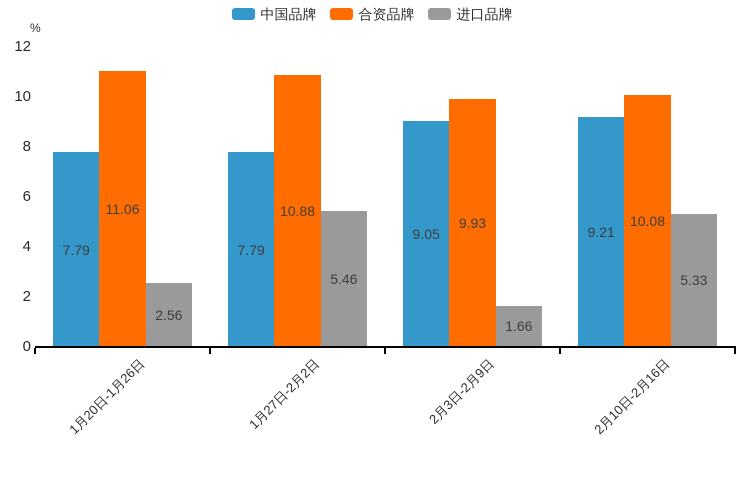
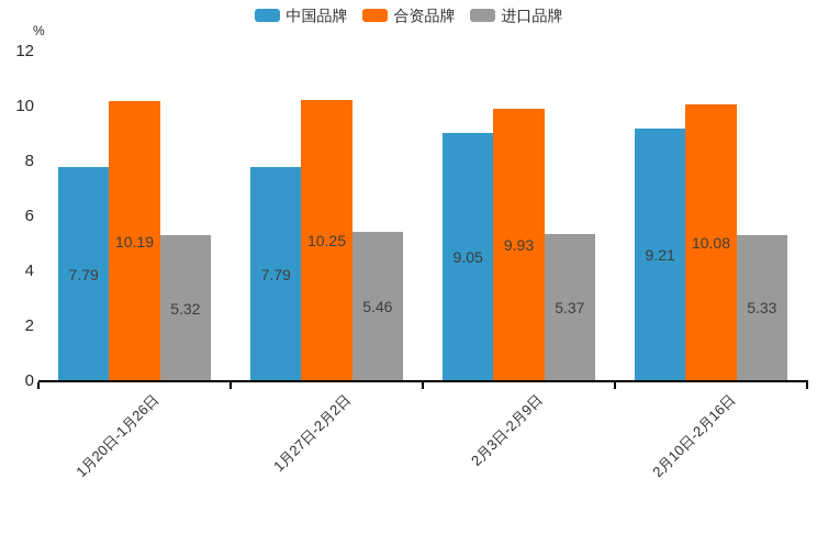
合资品牌/1月20日-1月26日: 11.06 -> 10.19
进口品牌/1月20日-1月26日: 2.56 -> 5.32
合资品牌/1月27日-2月2日: 10.88 -> 10.25
进口品牌/2月3日-2月9日: 1.66 -> 5.37
